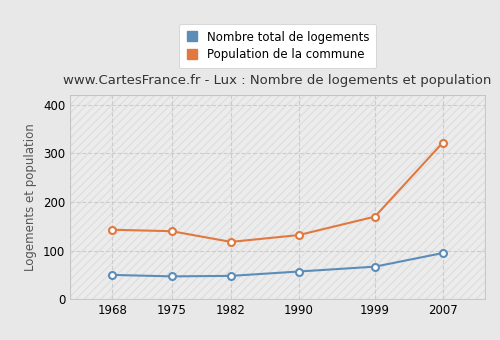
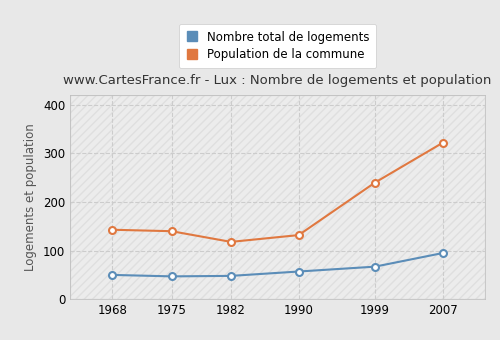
Population de la commune/1999: 170 -> 240
